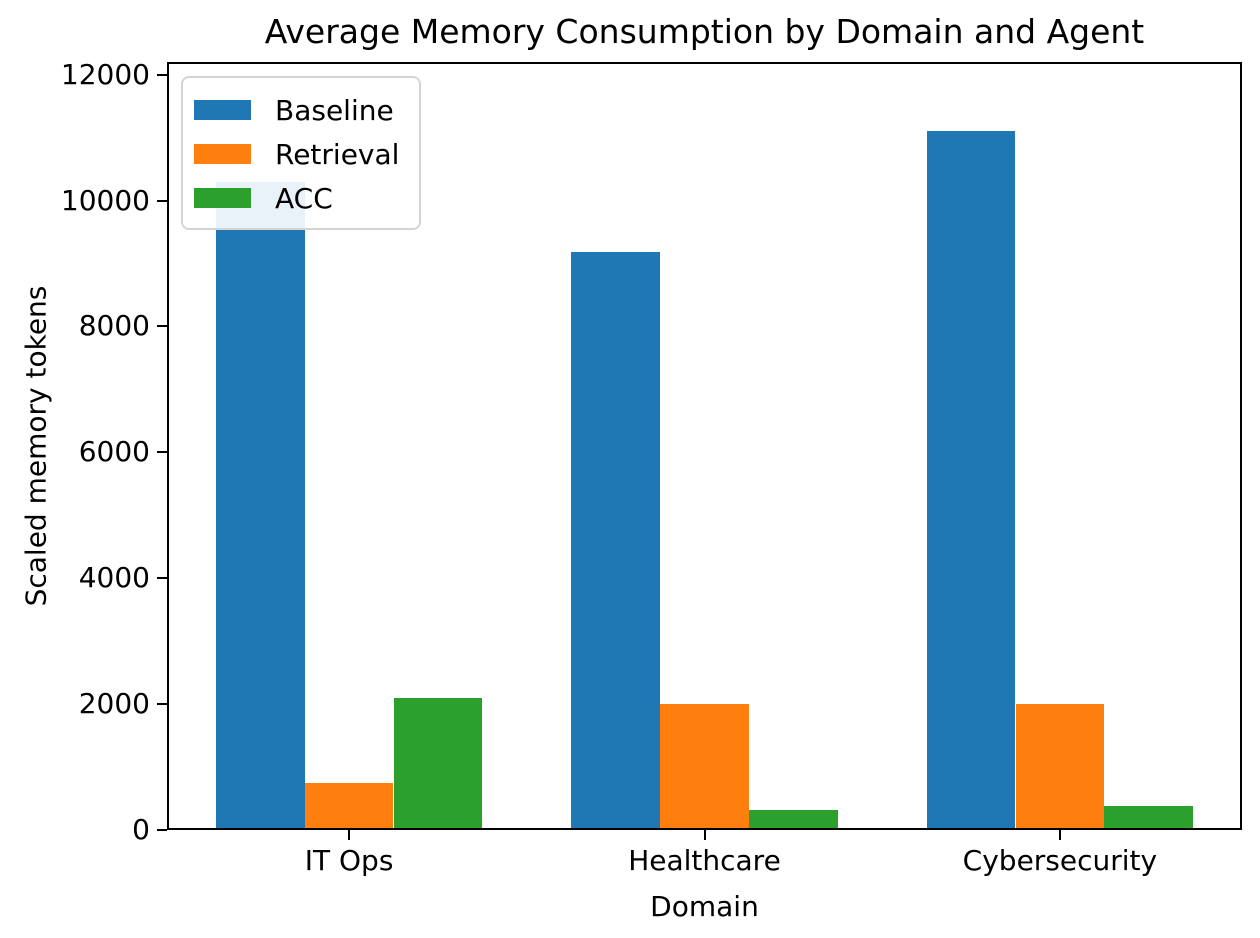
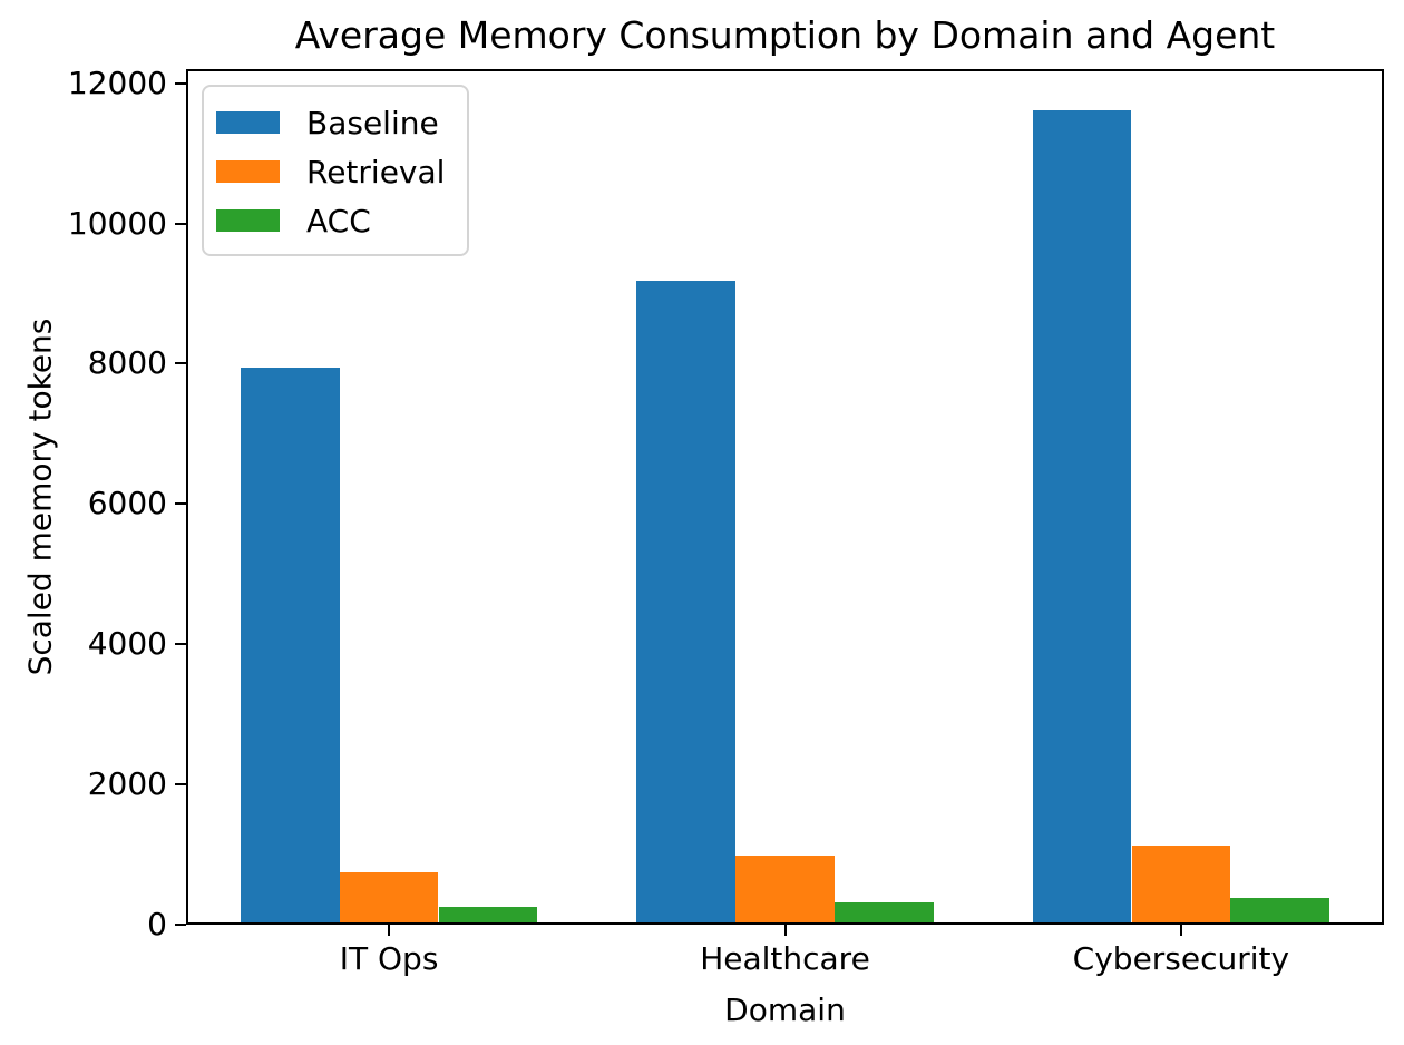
Baseline/IT Ops: 10300 -> 8000
ACC/IT Ops: 2100 -> 300
Retrieval/Healthcare: 2000 -> 1000
Baseline/Cybersecurity: 11100 -> 11600
Retrieval/Cybersecurity: 2000 -> 1100
